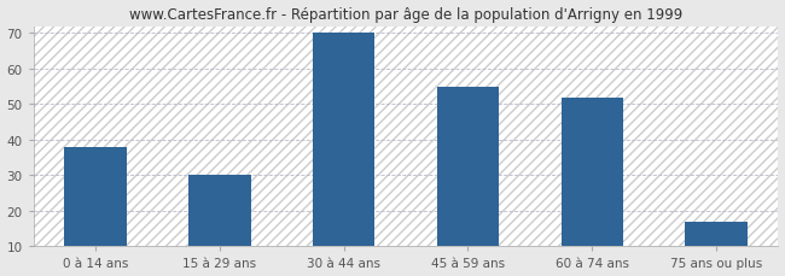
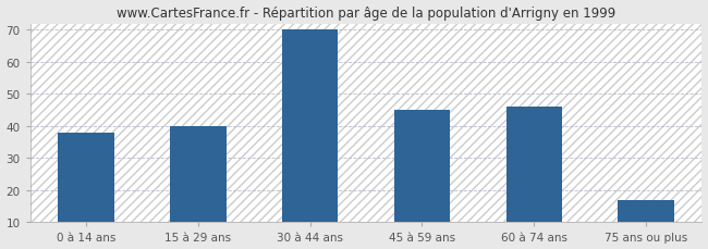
15 à 29 ans: 30 -> 40
45 à 59 ans: 55 -> 45
60 à 74 ans: 52 -> 46
